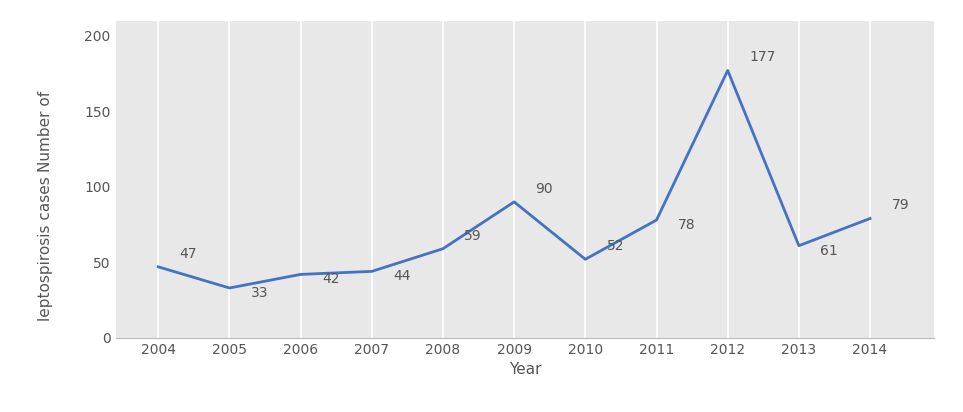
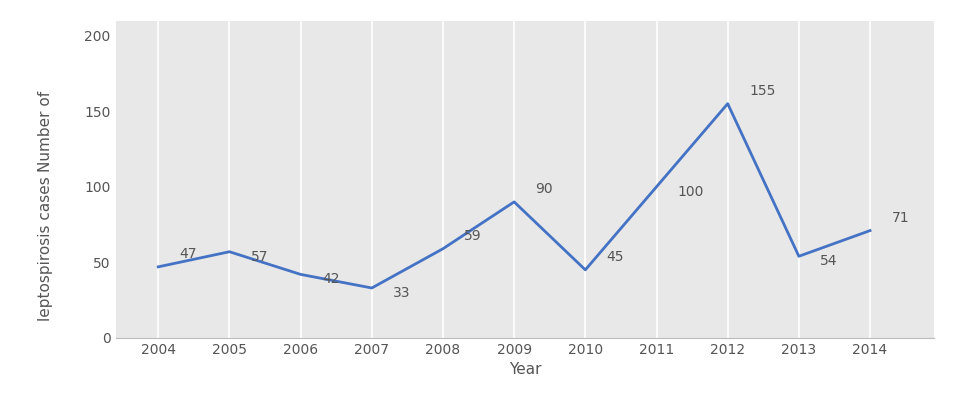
2005: 33 -> 57
2007: 44 -> 33
2010: 52 -> 45
2011: 78 -> 100
2012: 177 -> 155
2013: 61 -> 54
2014: 79 -> 71
